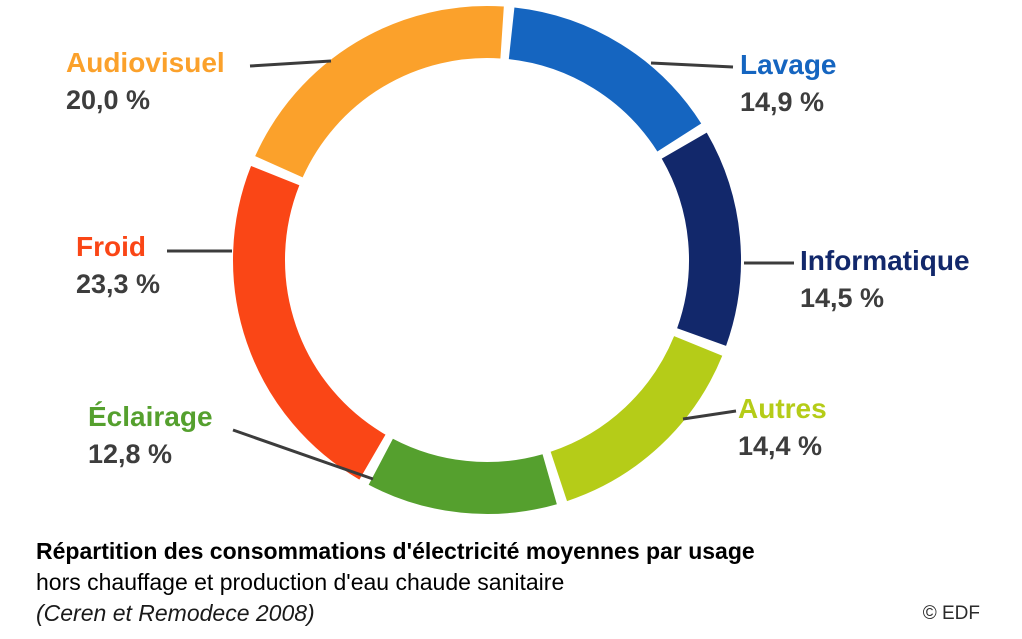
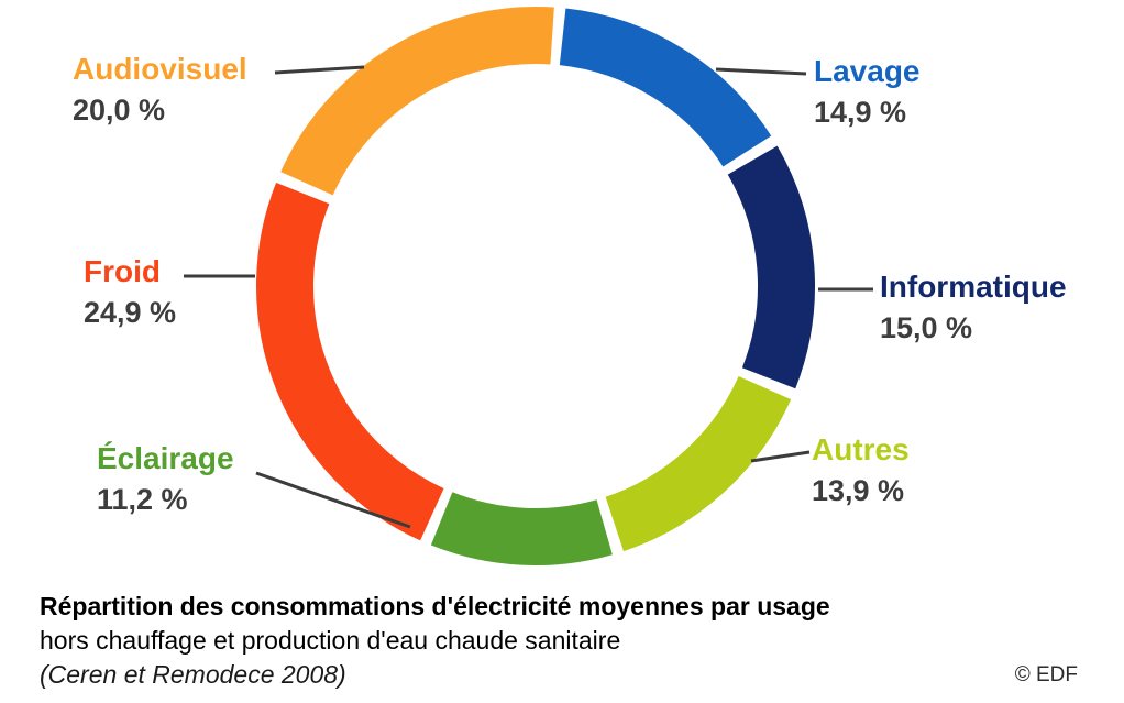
Informatique: 14,5 -> 15,0
Autres: 14,4 -> 13,9
Éclairage: 12,8 -> 11,2
Froid: 23,3 -> 24,9
